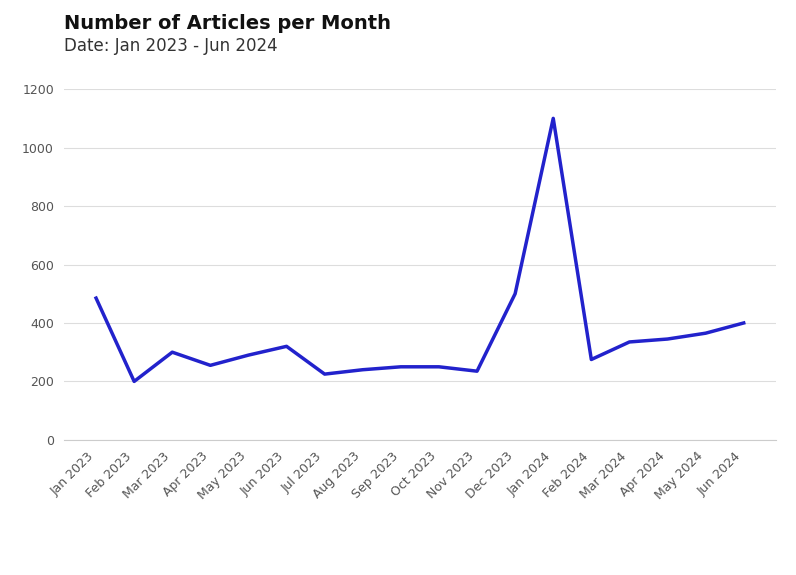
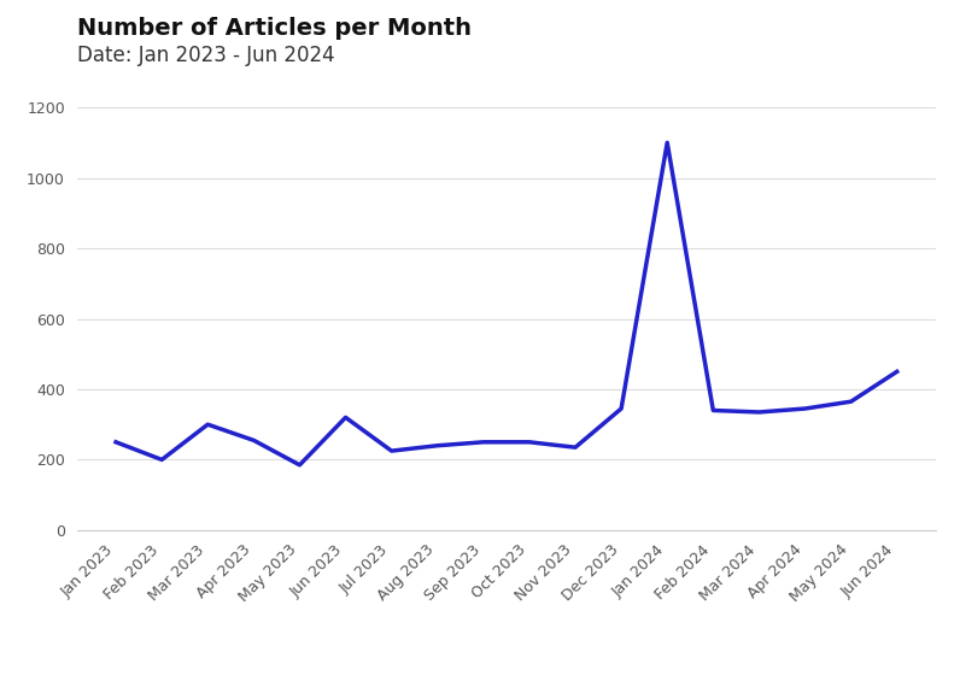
Jan 2023: 485 -> 250
May 2023: 290 -> 185
Dec 2023: 500 -> 345
Feb 2024: 275 -> 340
Jun 2024: 400 -> 450
